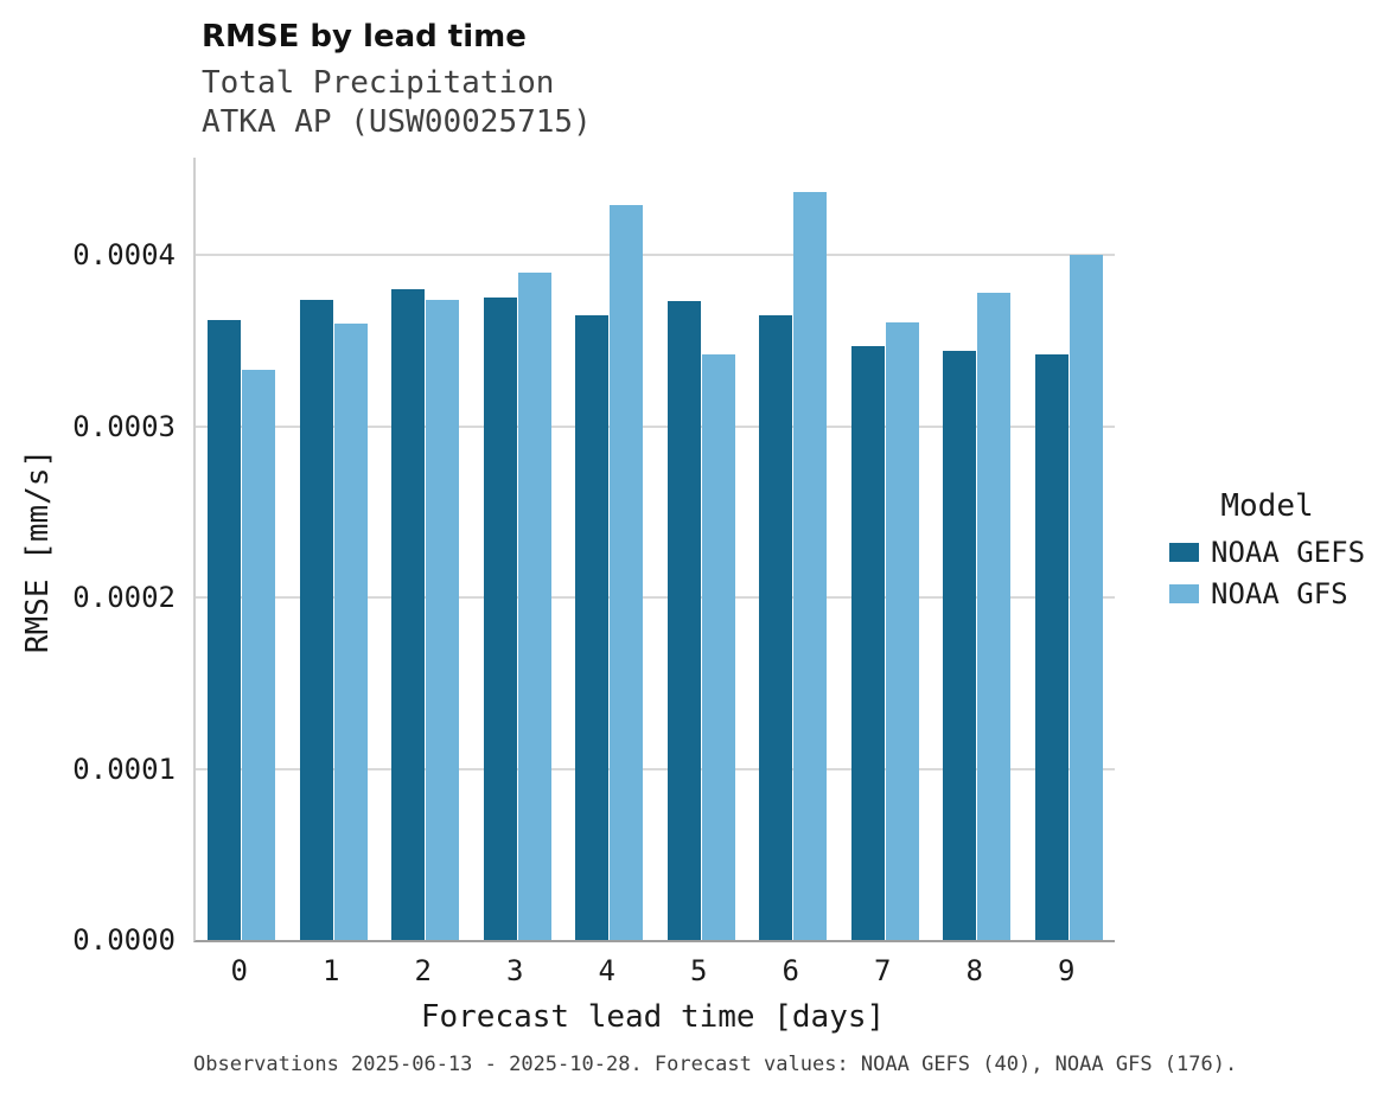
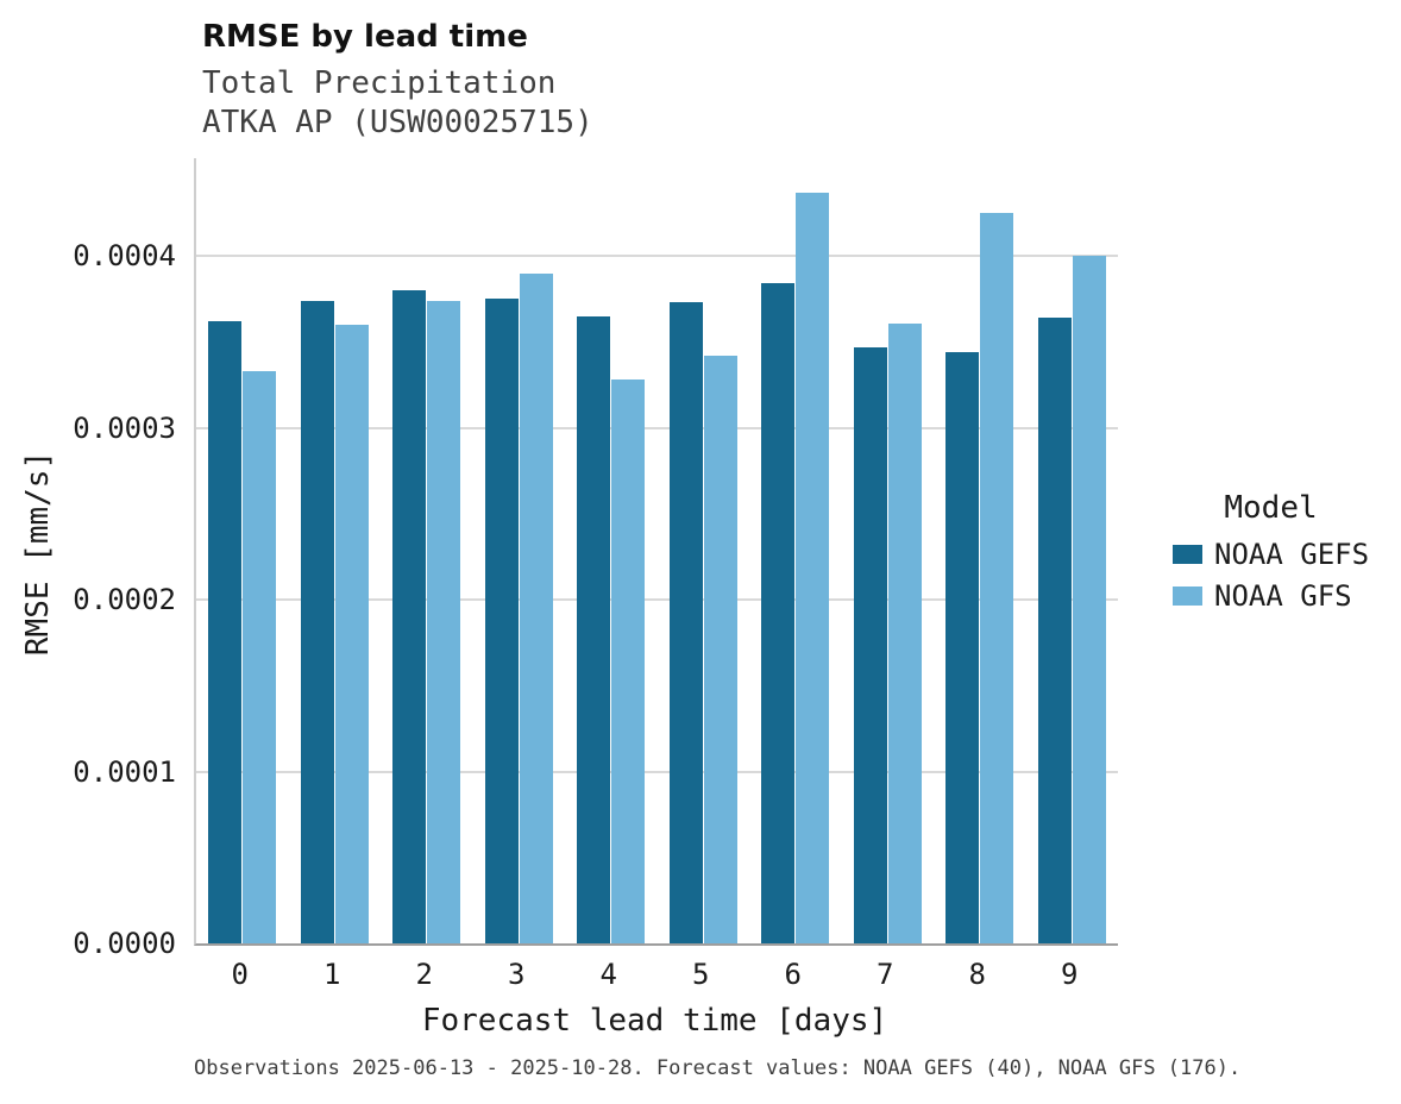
NOAA GFS/4: 0.000429 -> 0.000328
NOAA GEFS/6: 0.000365 -> 0.000384
NOAA GFS/8: 0.000378 -> 0.000425
NOAA GEFS/9: 0.000342 -> 0.000364
